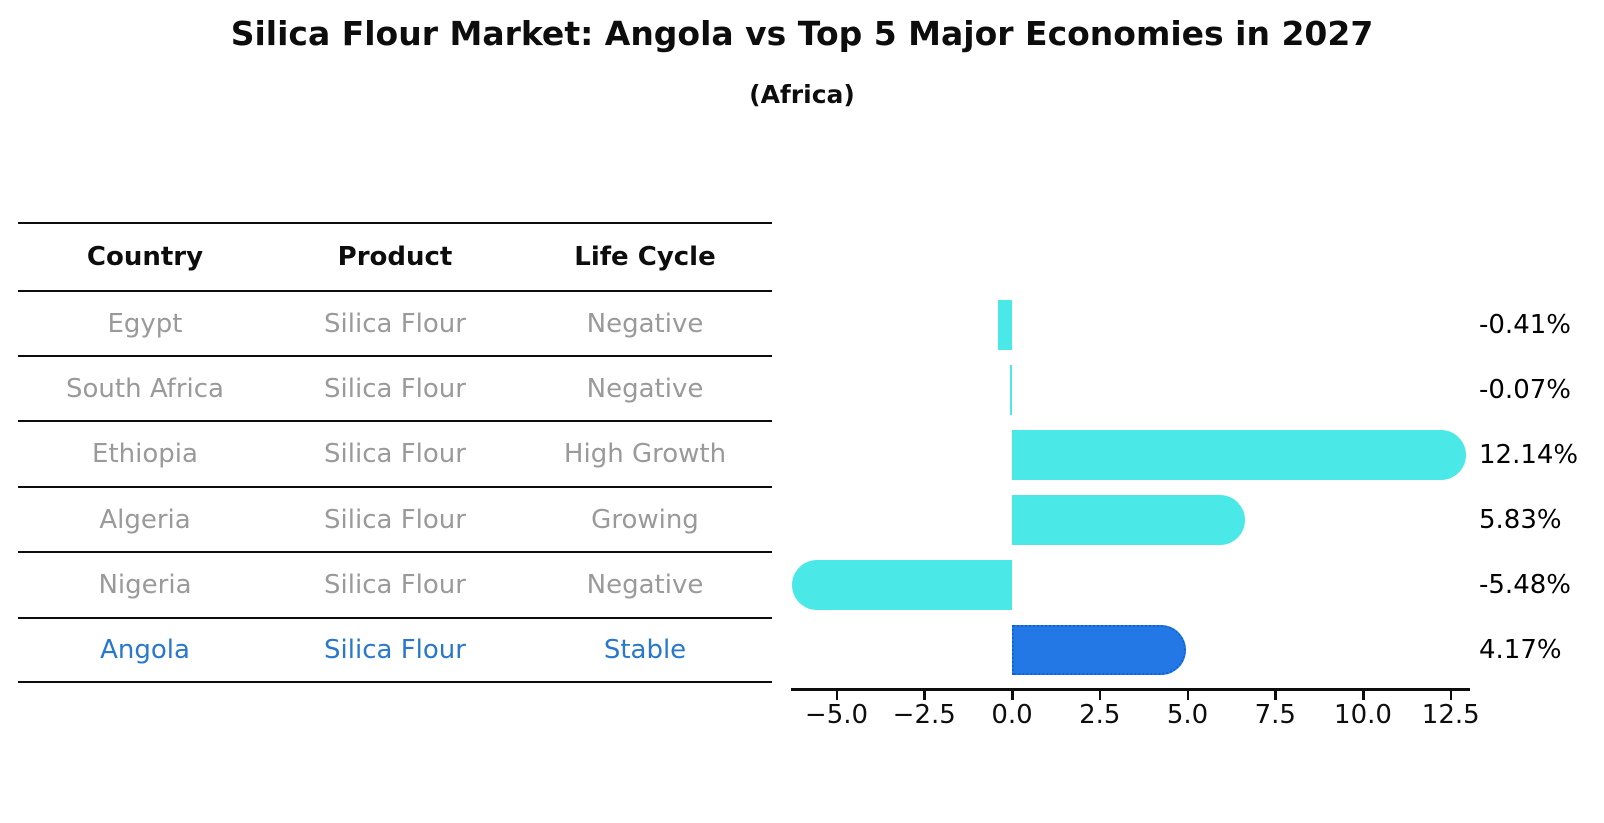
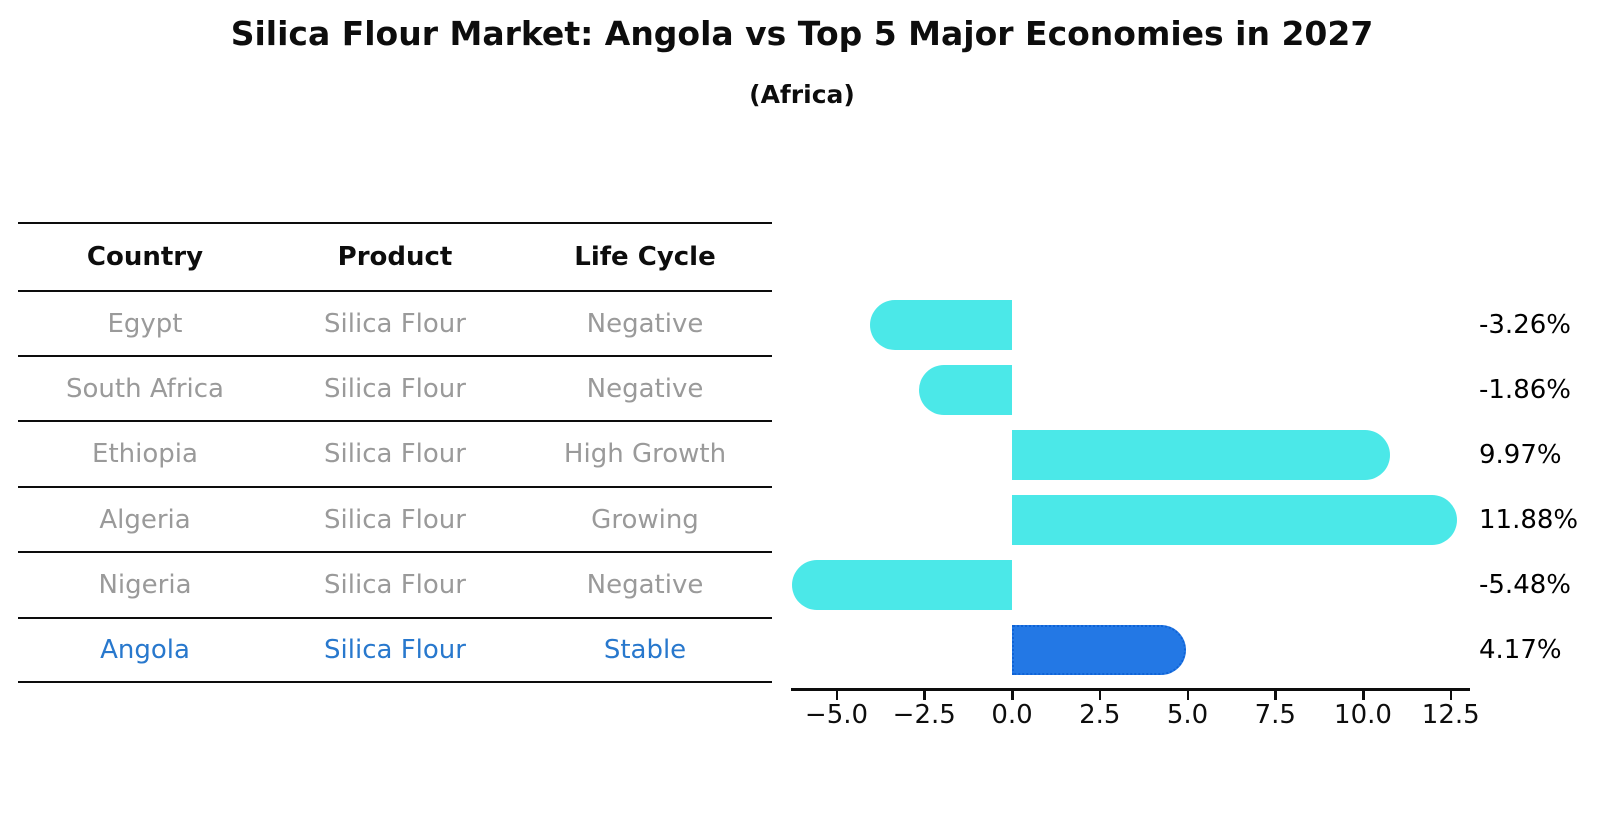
Egypt: -0.41% -> -3.26%
South Africa: -0.07% -> -1.86%
Ethiopia: 12.14% -> 9.97%
Algeria: 5.83% -> 11.88%
